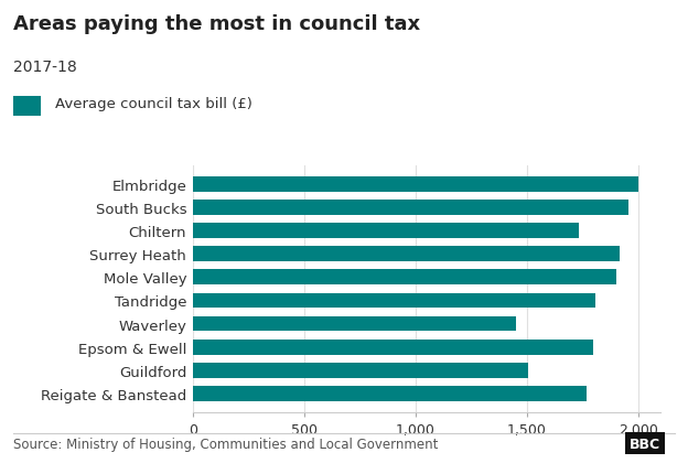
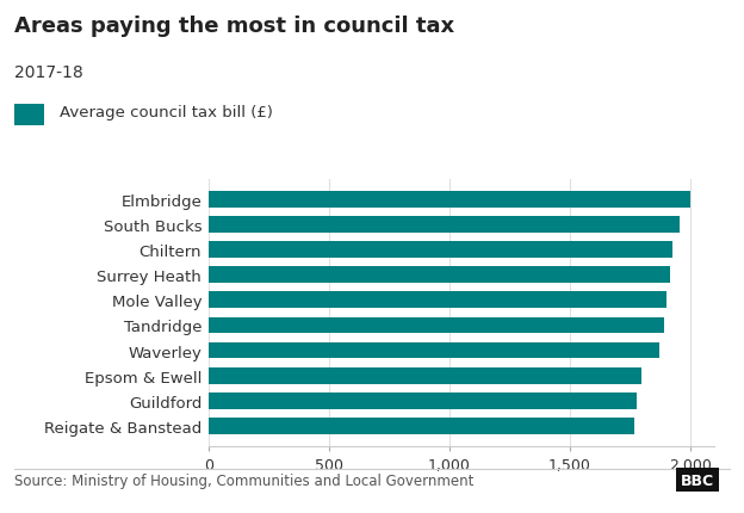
Chiltern: 1,735 -> 1,928
Tandridge: 1,810 -> 1,891
Waverley: 1,450 -> 1,872
Guildford: 1,505 -> 1,779
